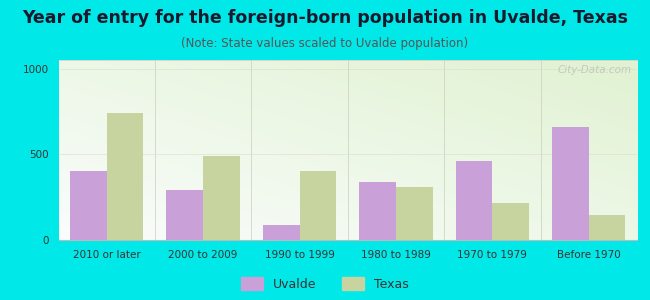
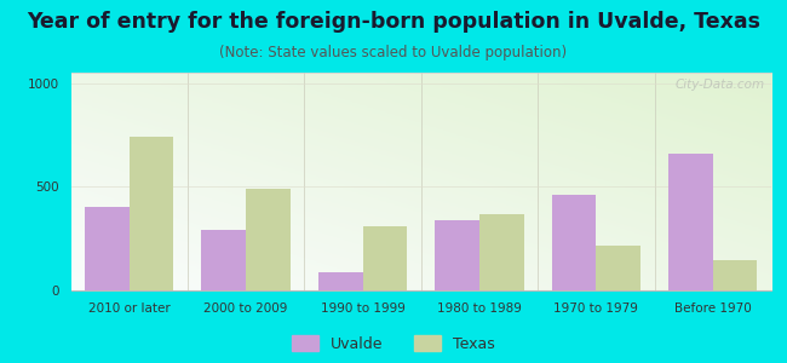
Texas/1990 to 1999: 400 -> 310
Texas/1980 to 1989: 310 -> 370
